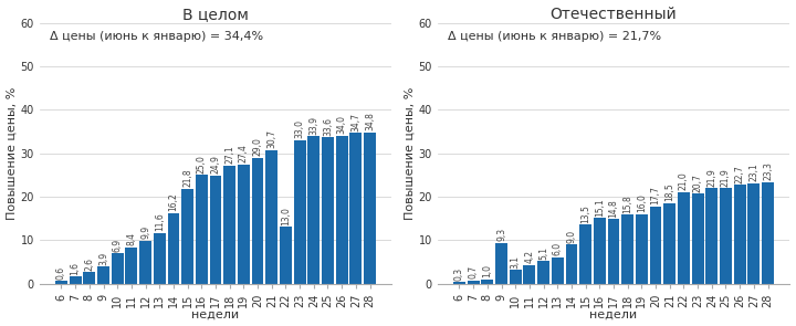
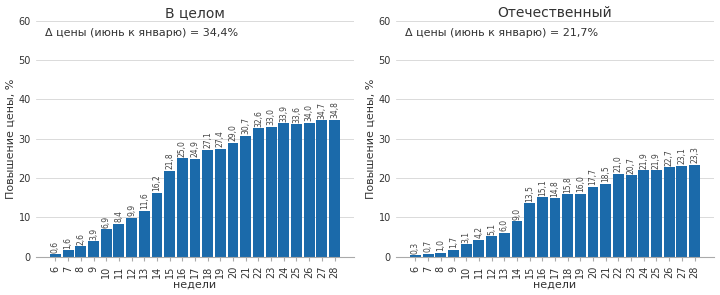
В целом/22: 13,0 -> 32,6
Отечественный/9: 9,3 -> 1,7
